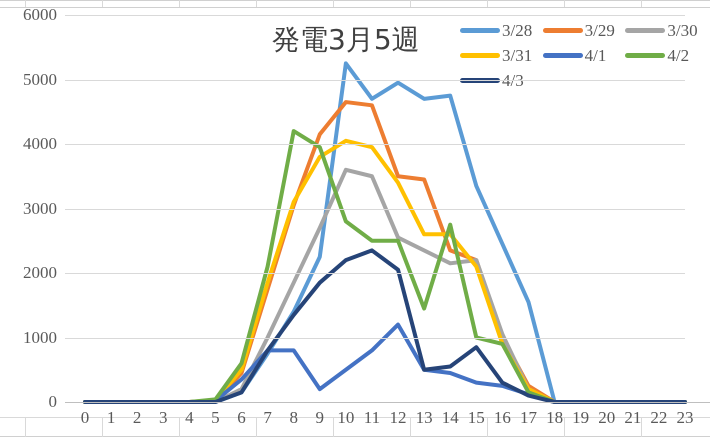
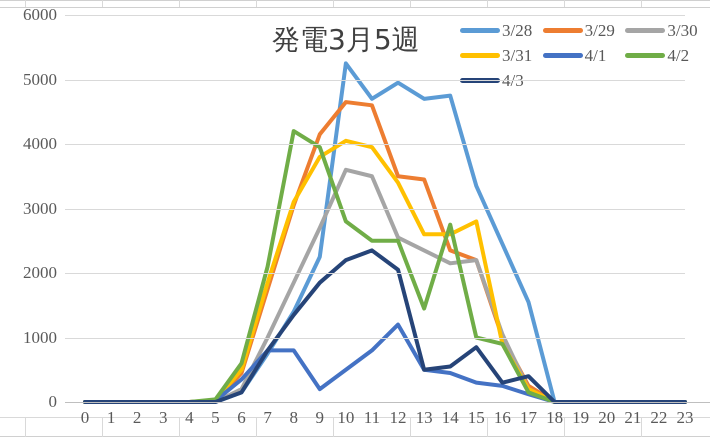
3/31/15: 2100 -> 2800
4/3/17: 100 -> 400
